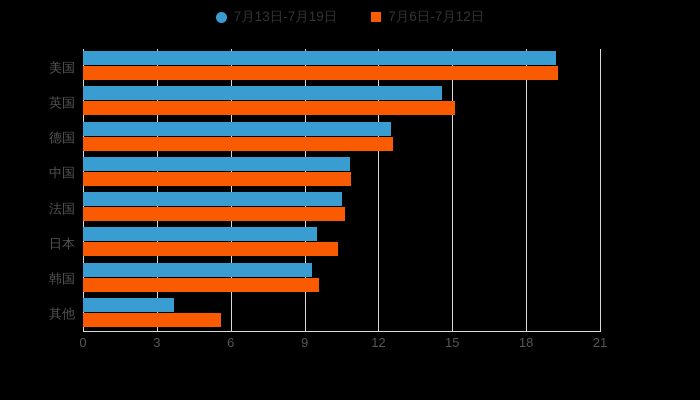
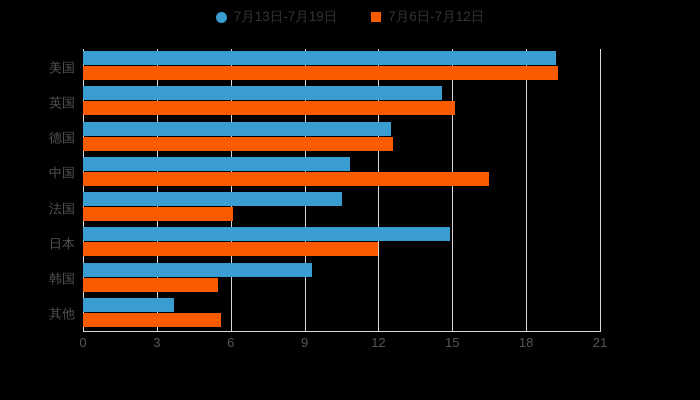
7月6日-7月12日/中国: 10.9 -> 16.5
7月6日-7月12日/法国: 10.7 -> 6.1
7月13日-7月19日/日本: 9.5 -> 14.9
7月6日-7月12日/日本: 10.3 -> 12.0
7月6日-7月12日/韩国: 9.6 -> 5.5
